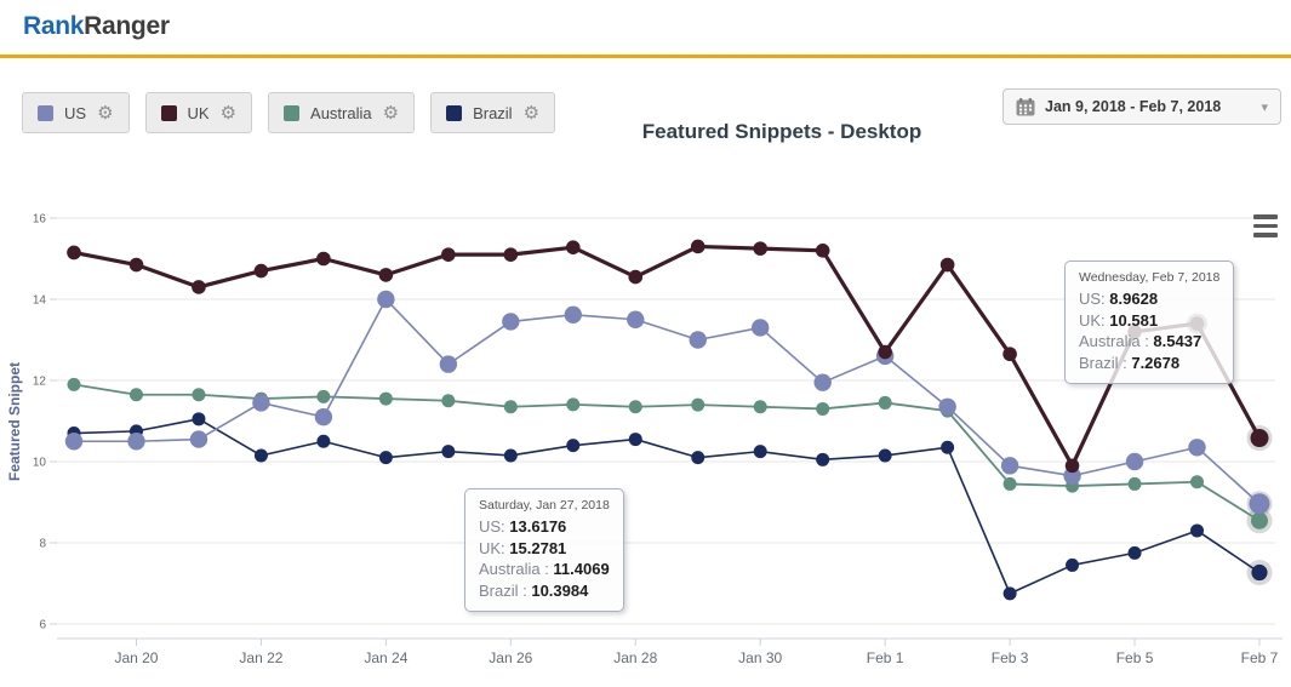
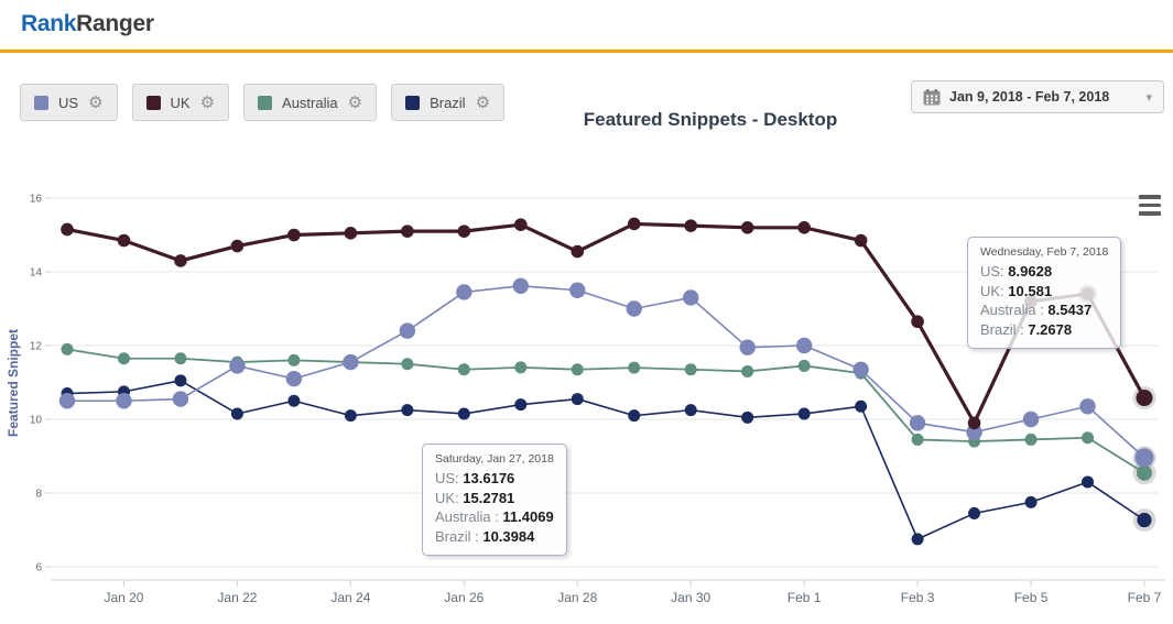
US/Jan 24: 14.0 -> 11.6
UK/Jan 24: 14.6 -> 15.1
US/Feb 1: 12.6 -> 12.0
UK/Feb 1: 12.7 -> 15.2
